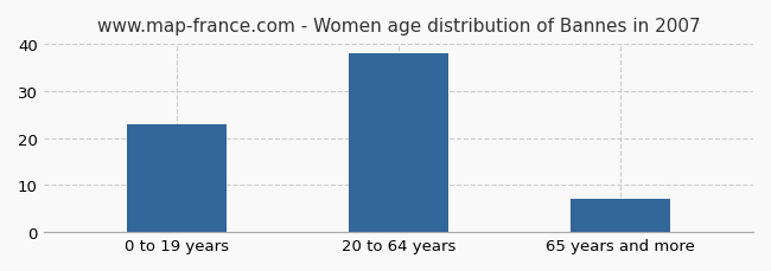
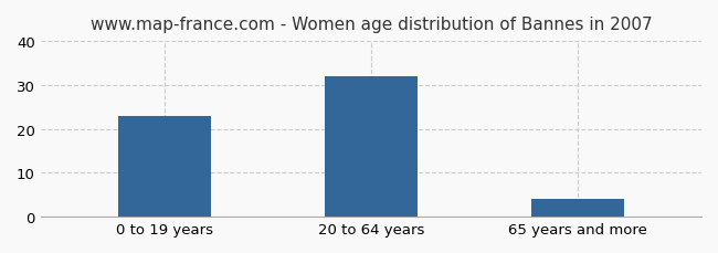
20 to 64 years: 38 -> 32
65 years and more: 7 -> 4
